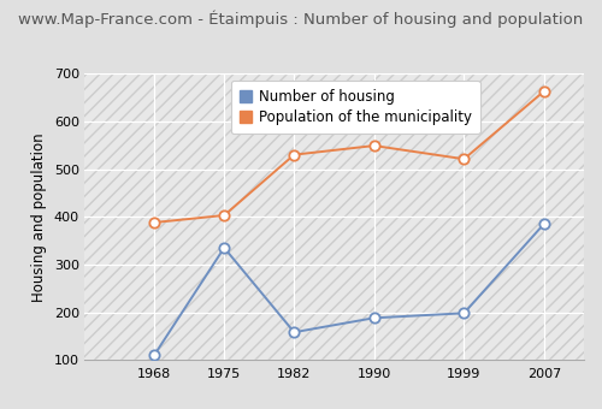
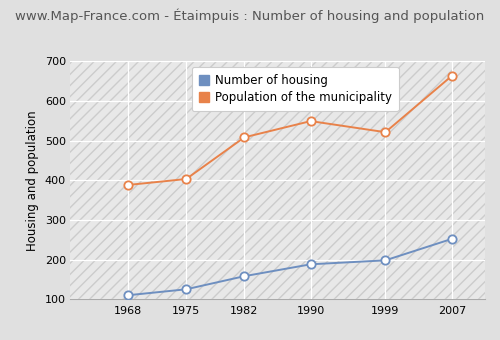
Number of housing/1975: 335 -> 125
Population of the municipality/1982: 530 -> 508
Number of housing/2007: 385 -> 252
